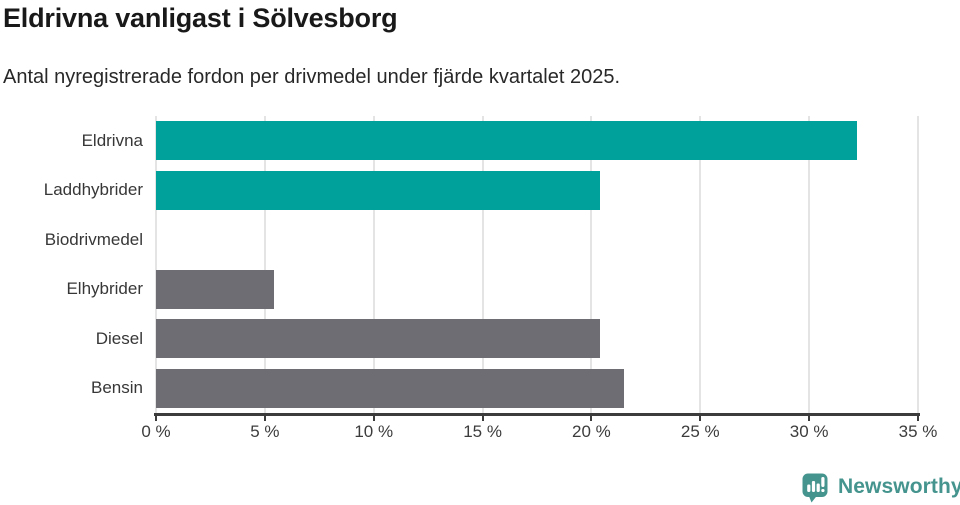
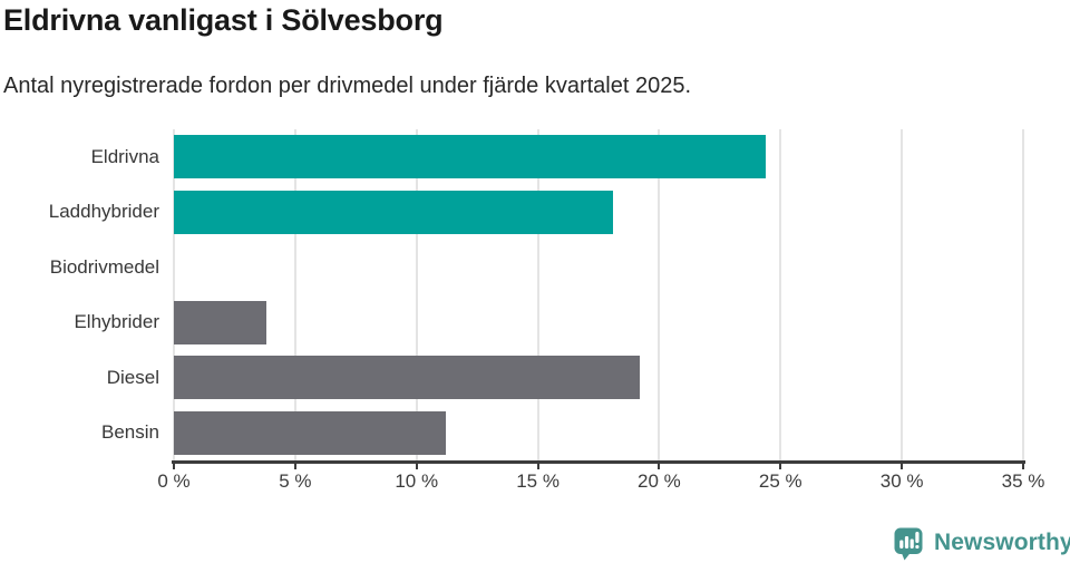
Eldrivna: 32.2% -> 24.4%
Laddhybrider: 20.4% -> 18.1%
Elhybrider: 5.4% -> 3.8%
Diesel: 20.4% -> 19.2%
Bensin: 21.5% -> 11.2%
